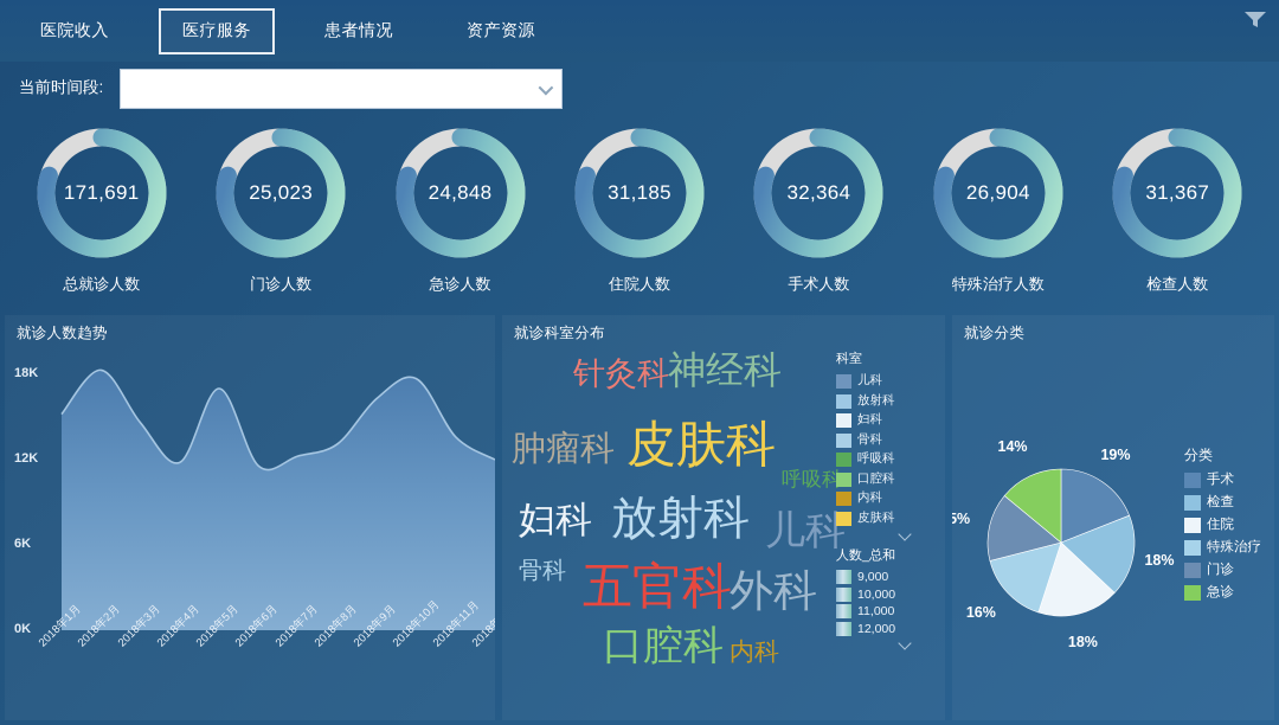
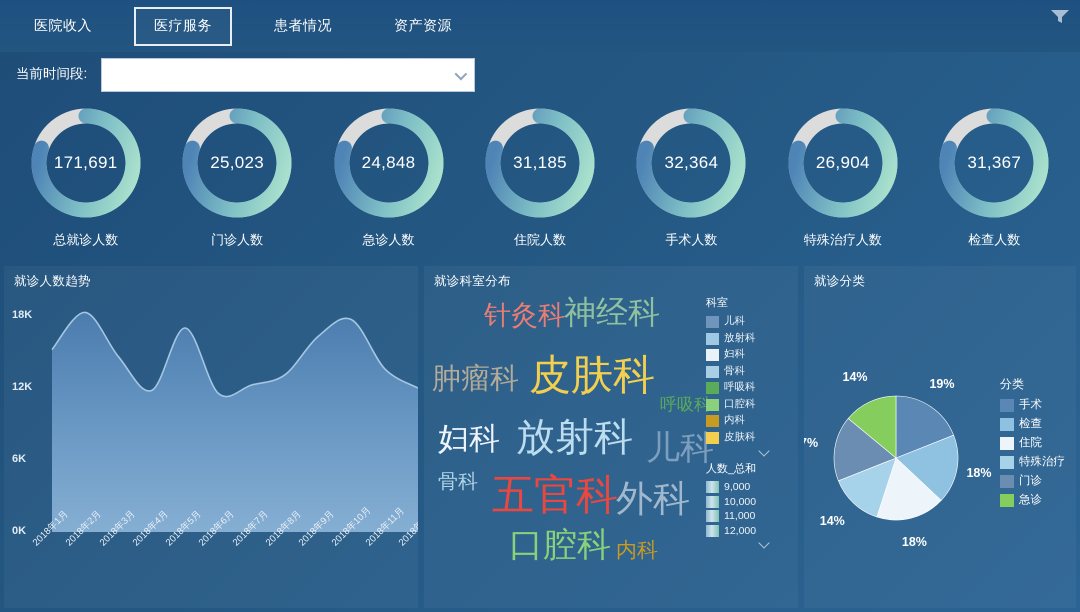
就诊分类/特殊治疗: 16% -> 14%
就诊分类/门诊: 15% -> 17%
